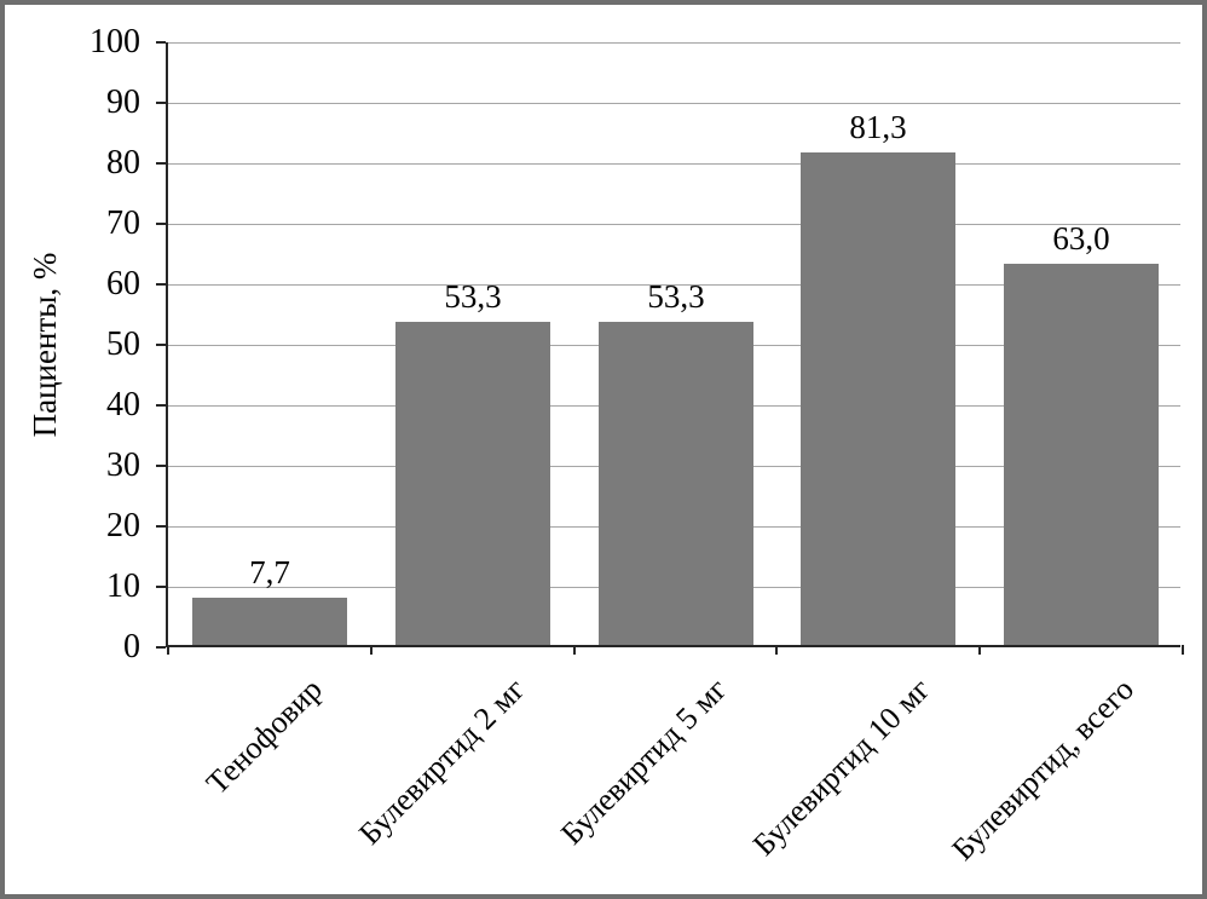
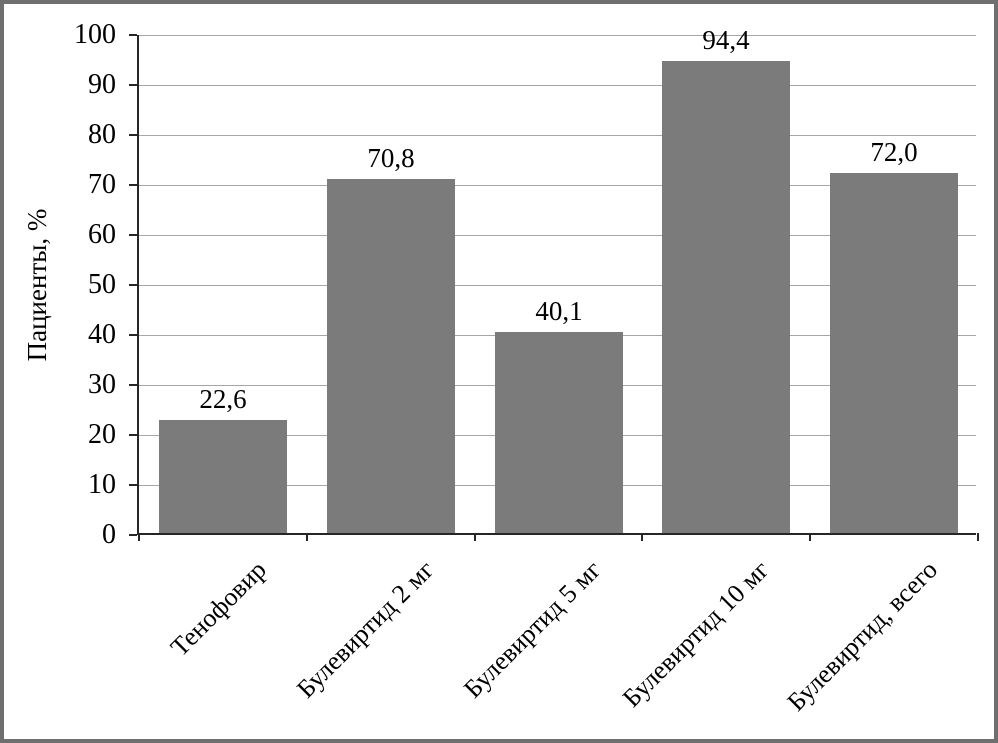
Тенофовир: 7,7 -> 22,6
Булевиртид 2 мг: 53,3 -> 70,8
Булевиртид 5 мг: 53,3 -> 40,1
Булевиртид 10 мг: 81,3 -> 94,4
Булевиртид, всего: 63,0 -> 72,0
